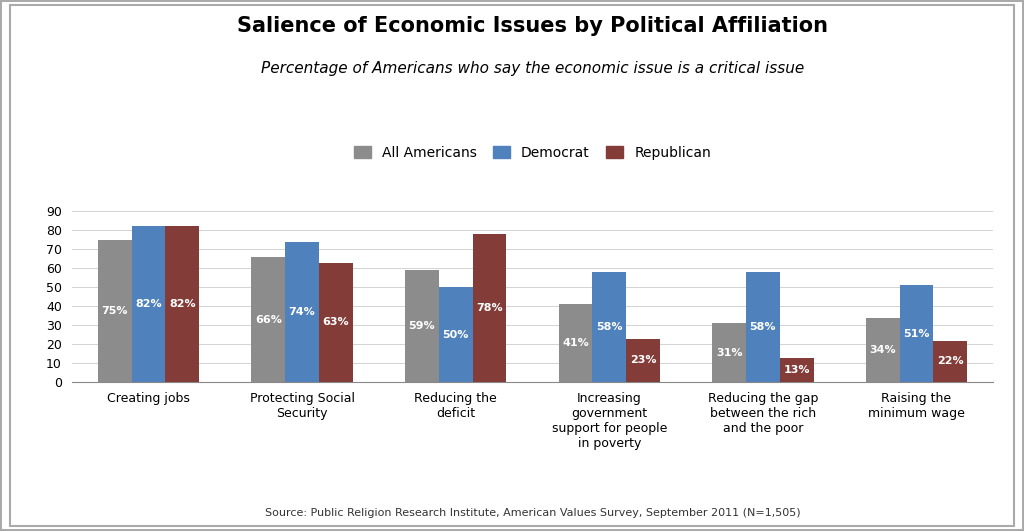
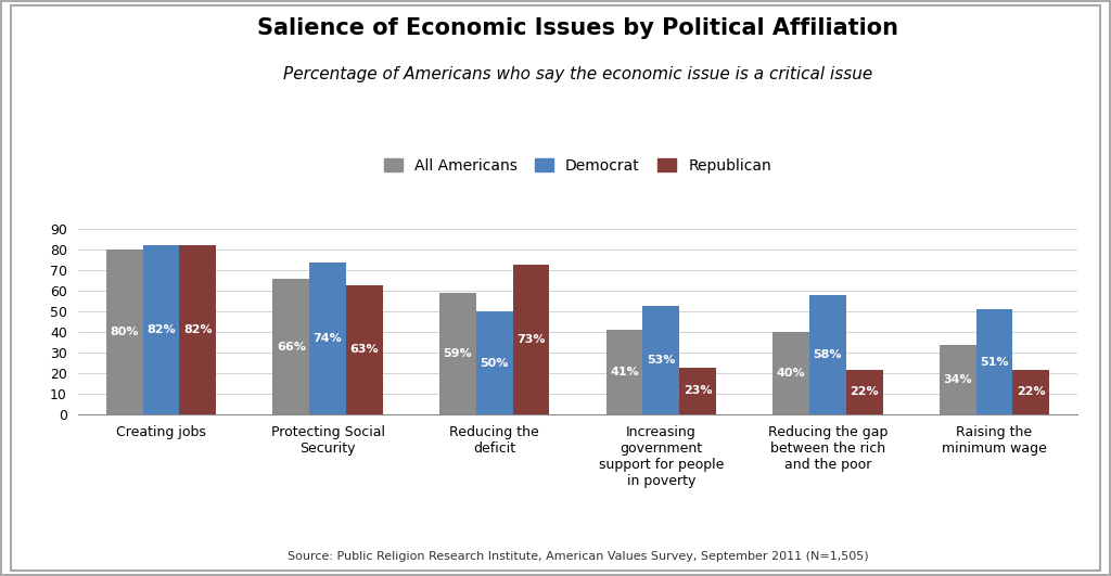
All Americans/Creating jobs: 75% -> 80%
Republican/Reducing the deficit: 78% -> 73%
Democrat/Increasing government support for people in poverty: 58% -> 53%
All Americans/Reducing the gap between the rich and the poor: 31% -> 40%
Republican/Reducing the gap between the rich and the poor: 13% -> 22%
